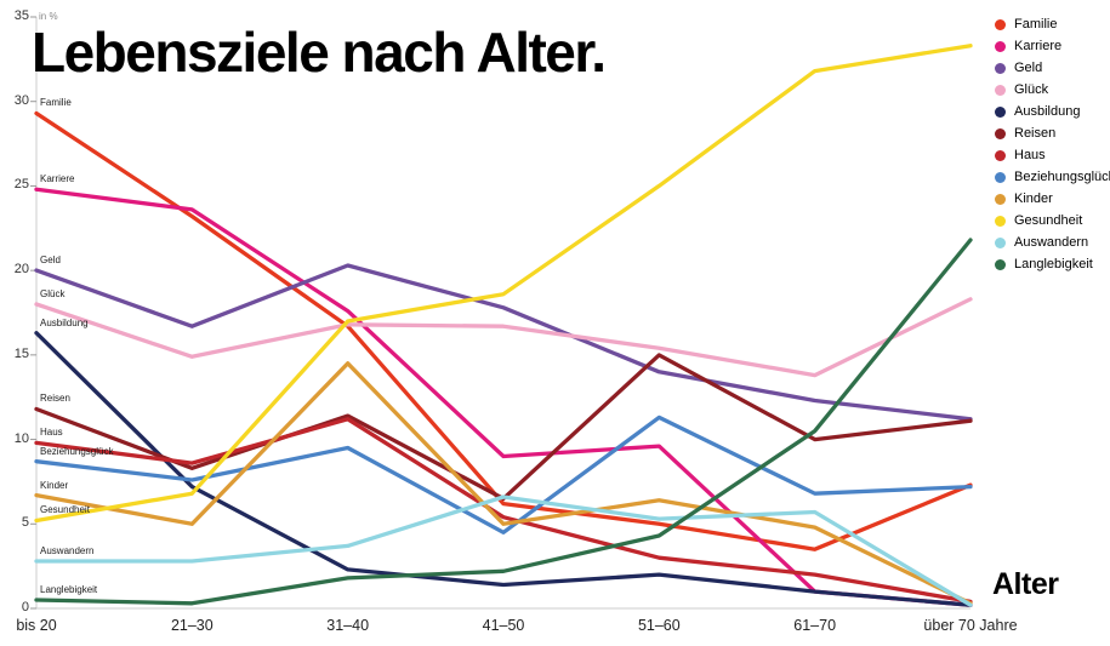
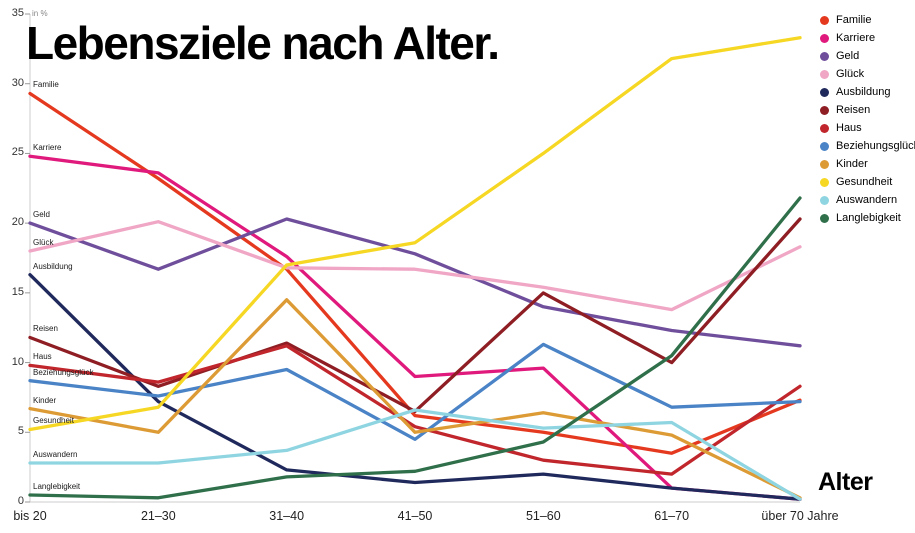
Glück/21–30: 14.9 -> 20.1
Reisen/über 70 Jahre: 11.1 -> 20.3
Haus/über 70 Jahre: 0.4 -> 8.3
